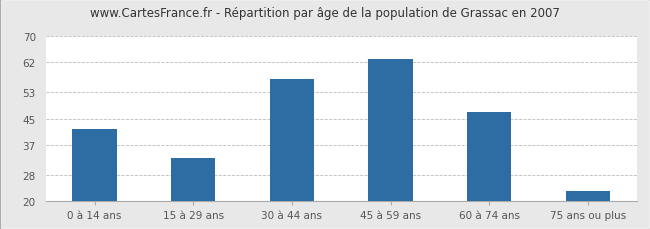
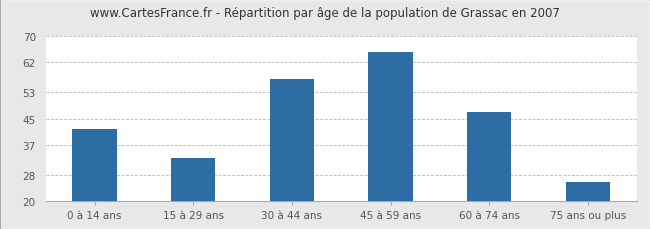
45 à 59 ans: 63 -> 65
75 ans ou plus: 23 -> 26
